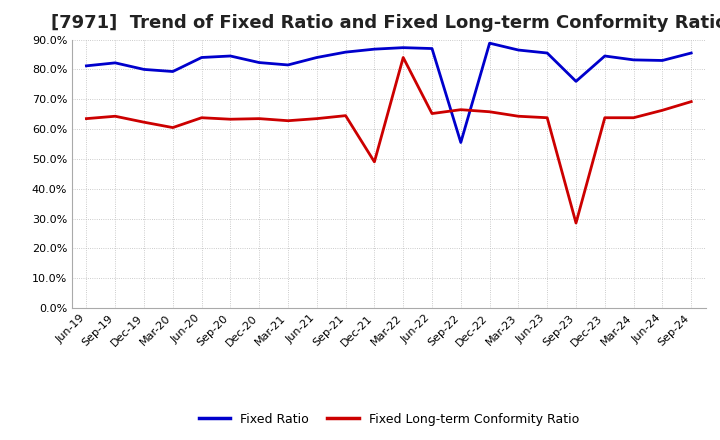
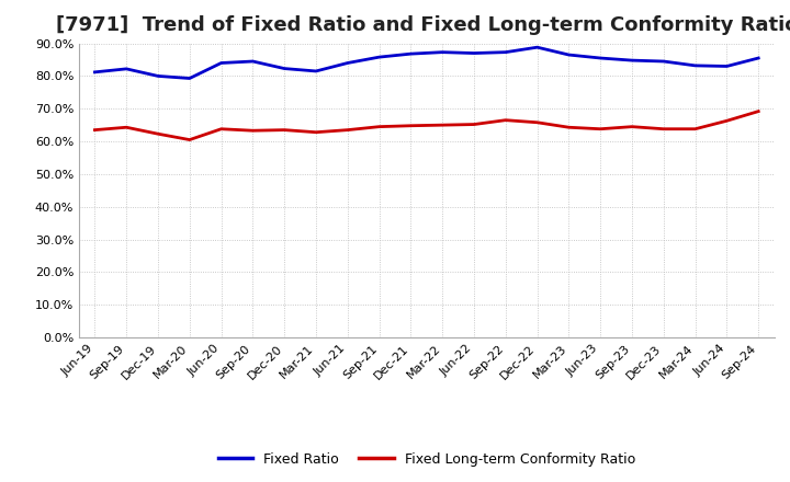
Fixed Long-term Conformity Ratio/Dec-21: 49.0% -> 64.8%
Fixed Long-term Conformity Ratio/Mar-22: 84.0% -> 65.0%
Fixed Ratio/Sep-22: 55.5% -> 87.3%
Fixed Ratio/Sep-23: 76.0% -> 84.8%
Fixed Long-term Conformity Ratio/Sep-23: 28.5% -> 64.5%
